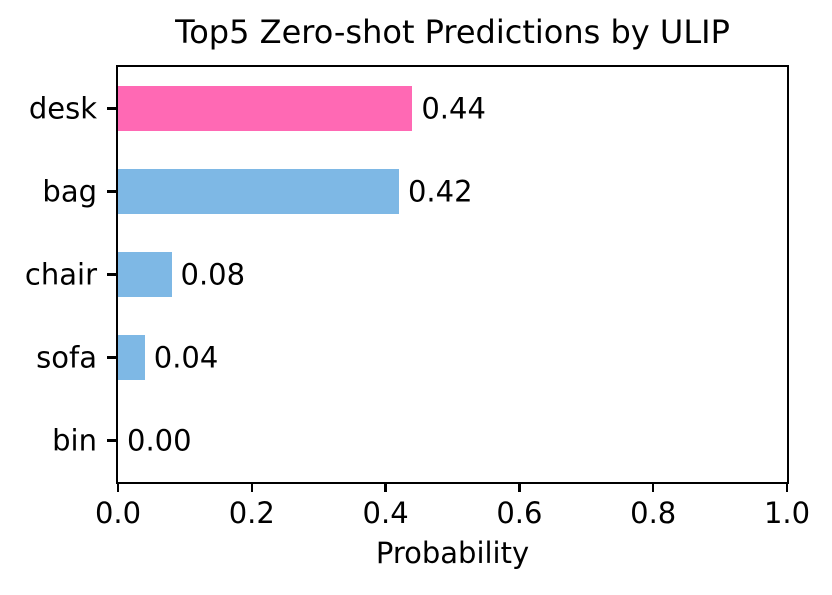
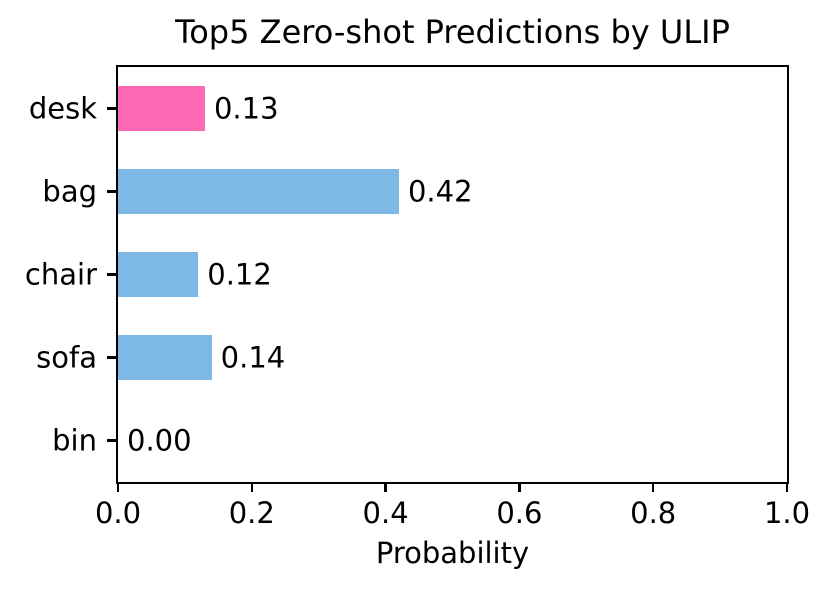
desk: 0.44 -> 0.13
chair: 0.08 -> 0.12
sofa: 0.04 -> 0.14
